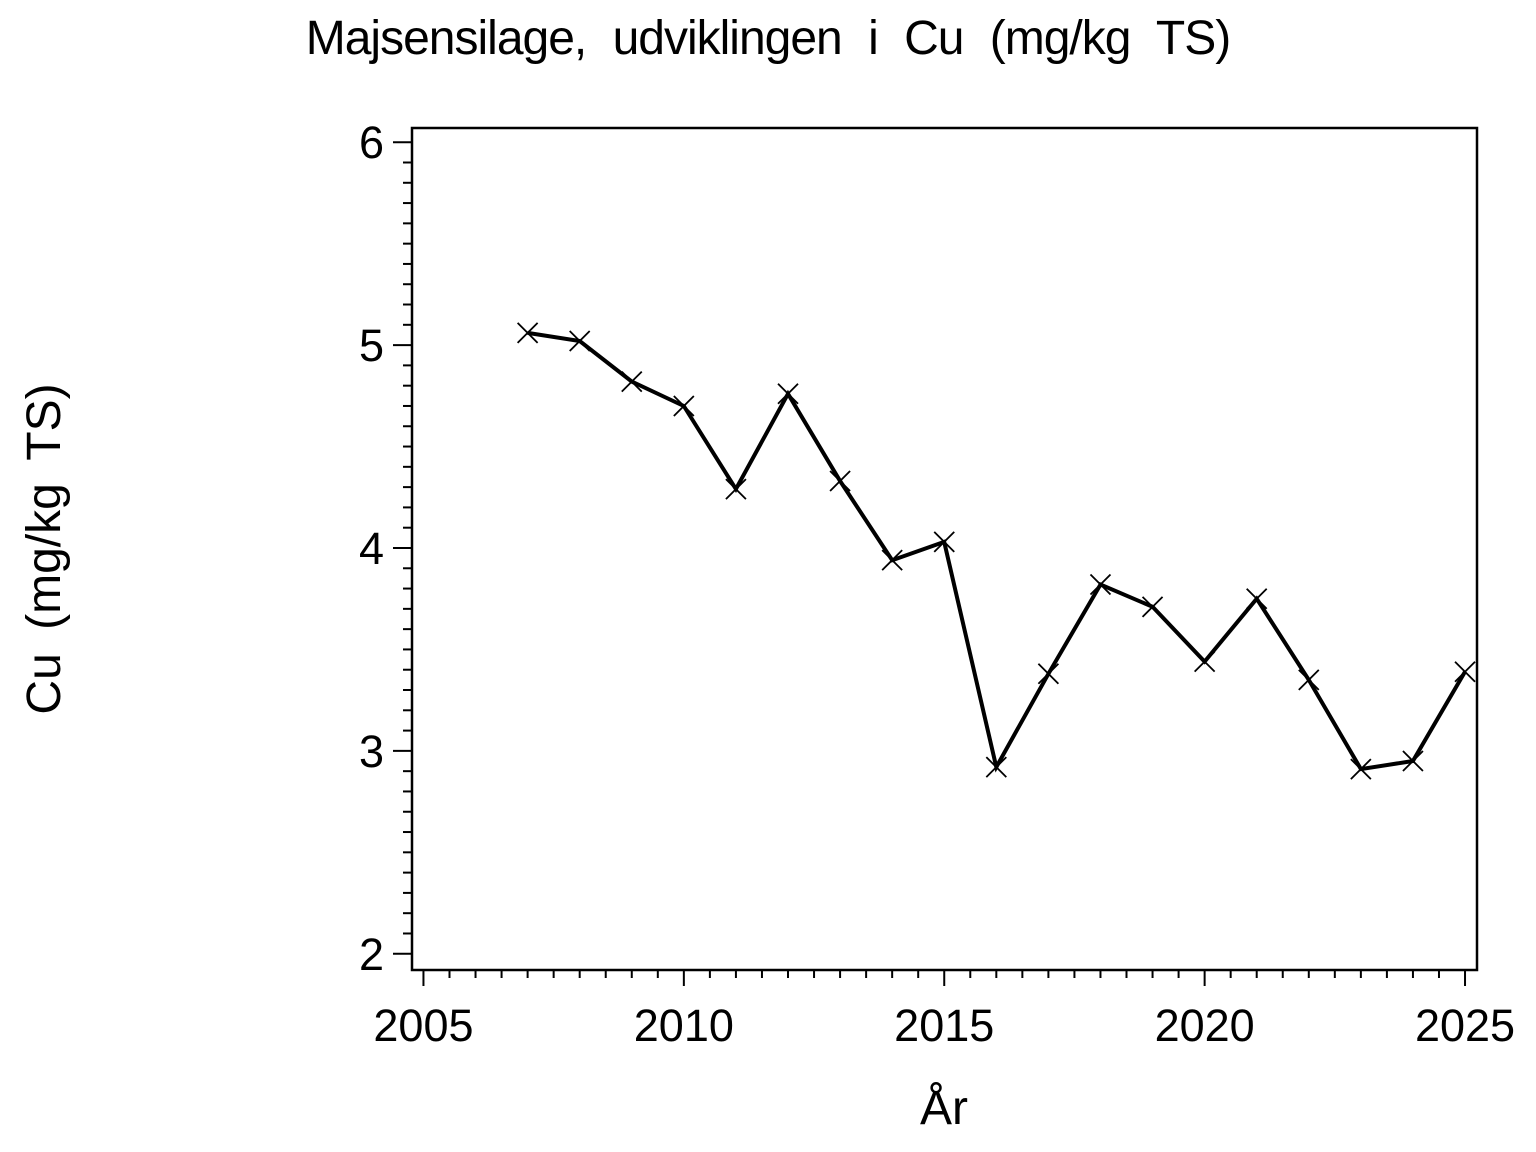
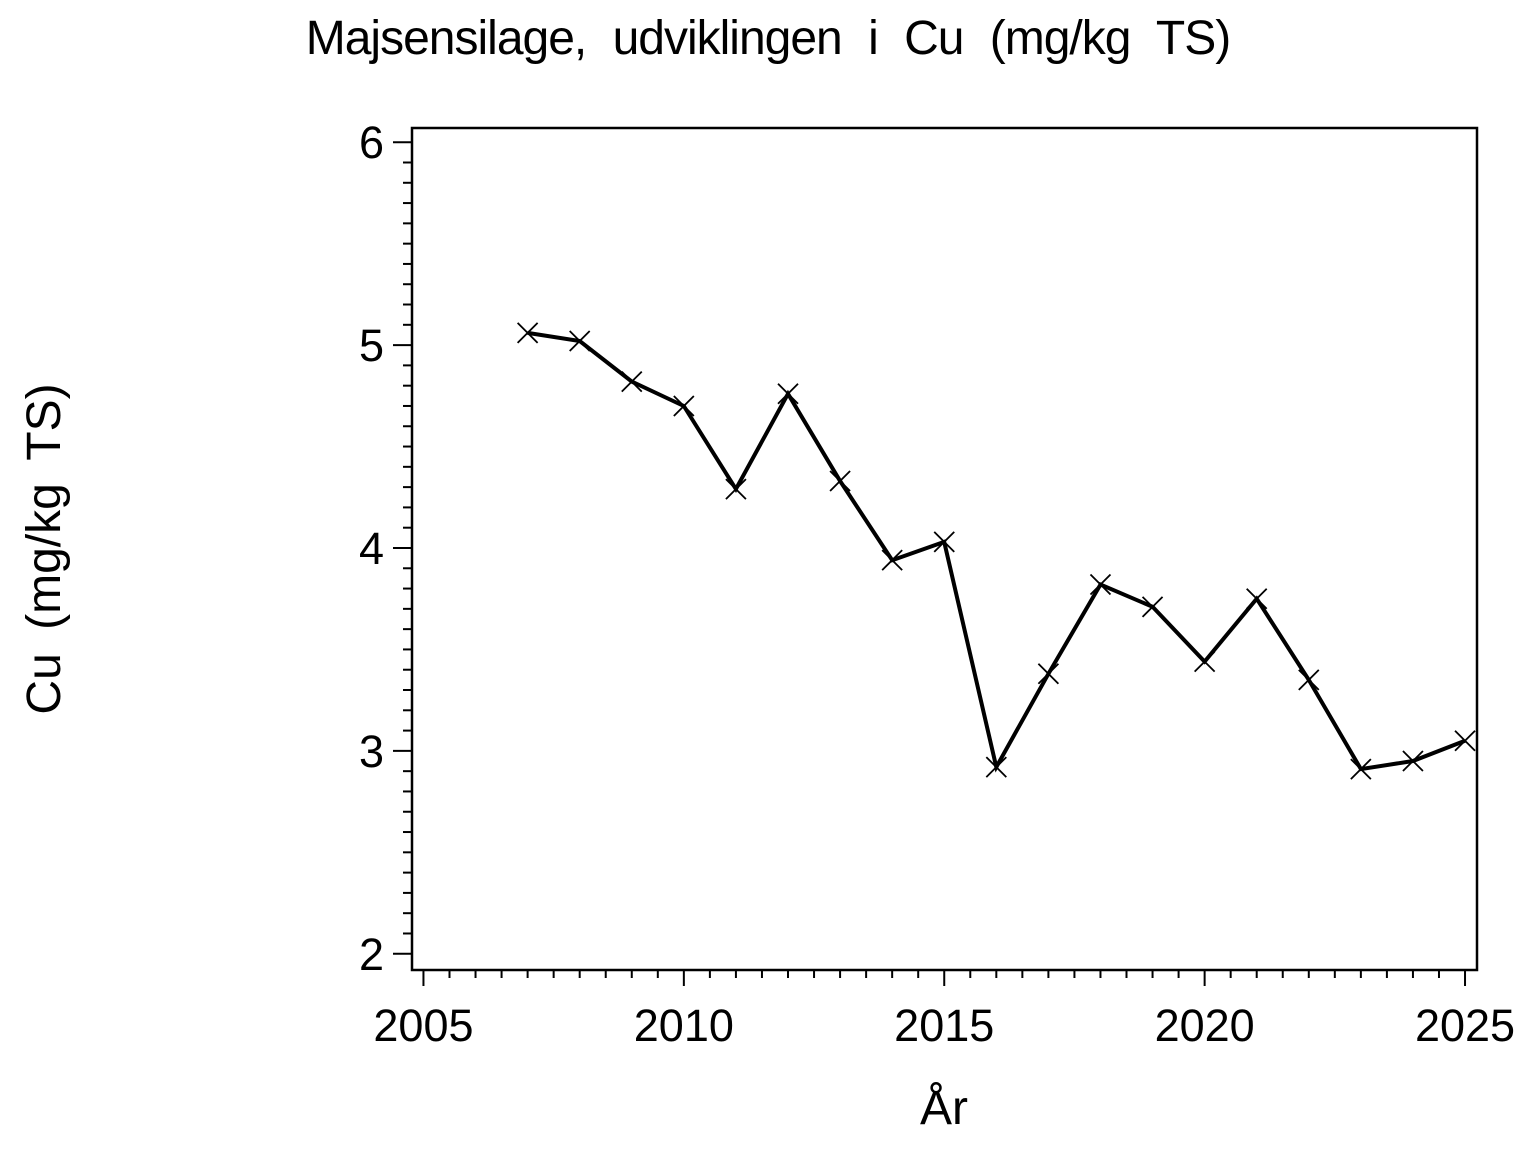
2025: 3.39 -> 3.05
